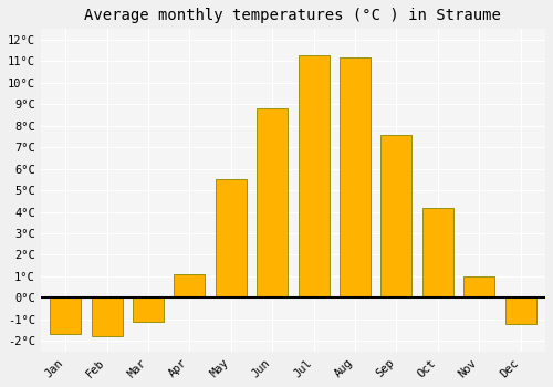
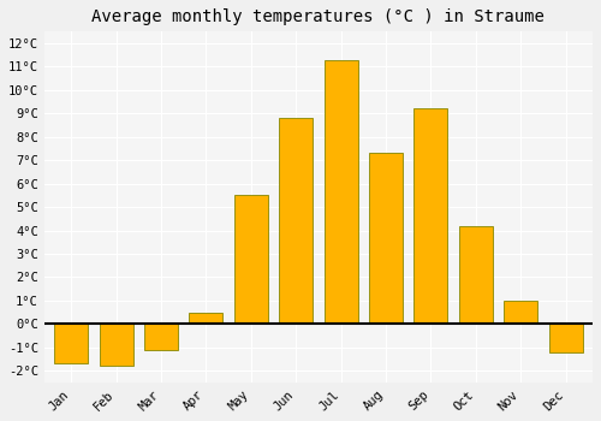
Apr: 1.1°C -> 0.5°C
Aug: 11.2°C -> 7.3°C
Sep: 7.6°C -> 9.2°C
